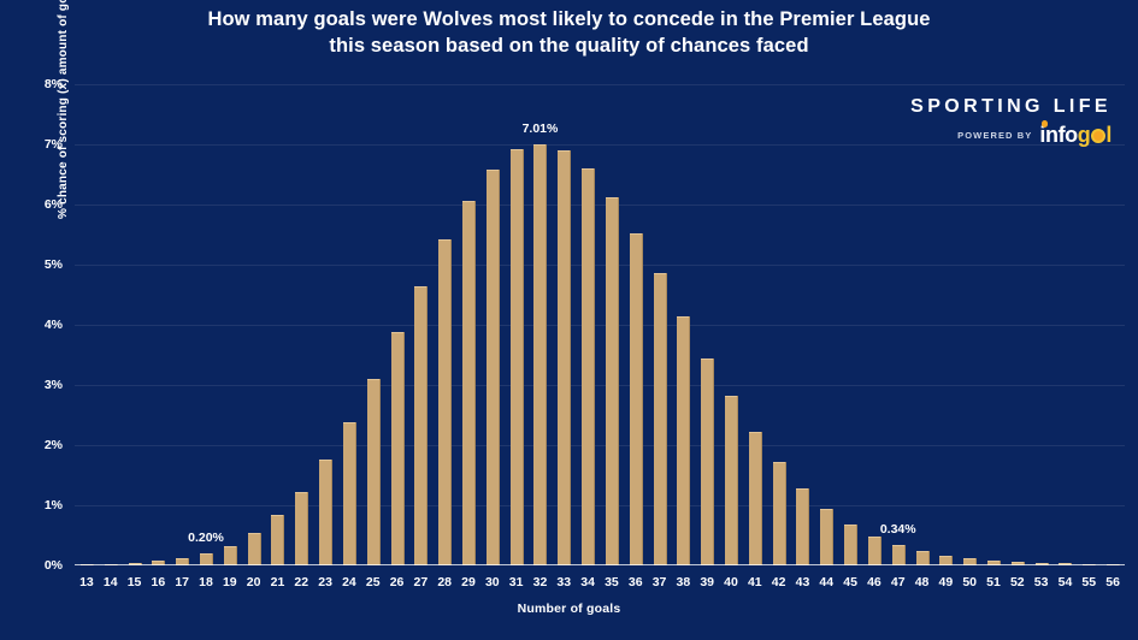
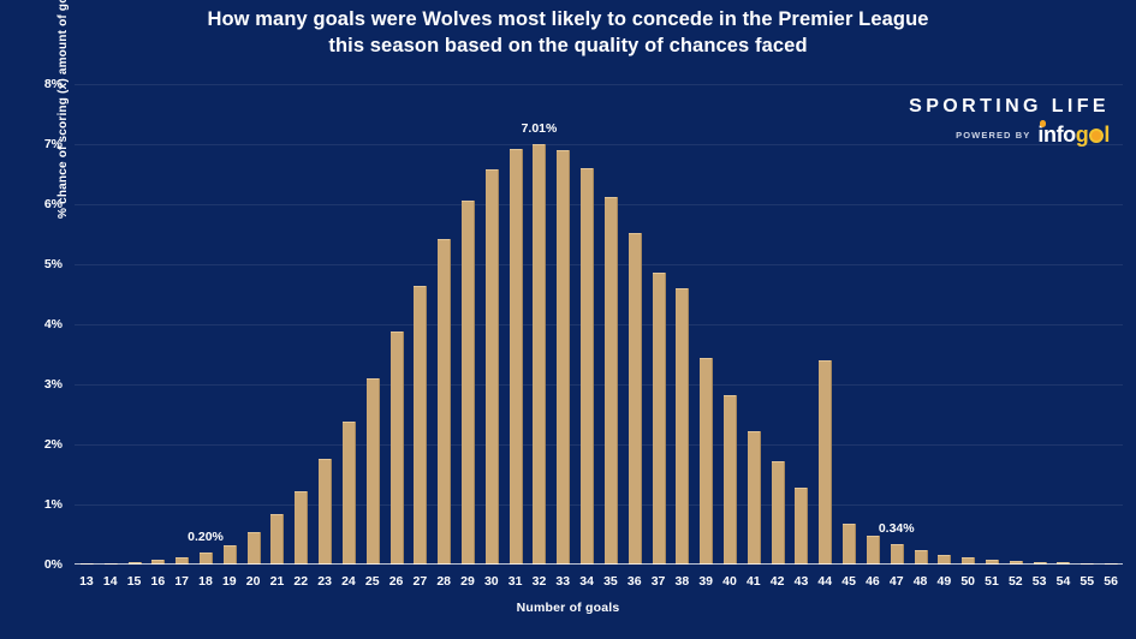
38: 4.2% -> 4.6%
44: 0.9% -> 3.4%
